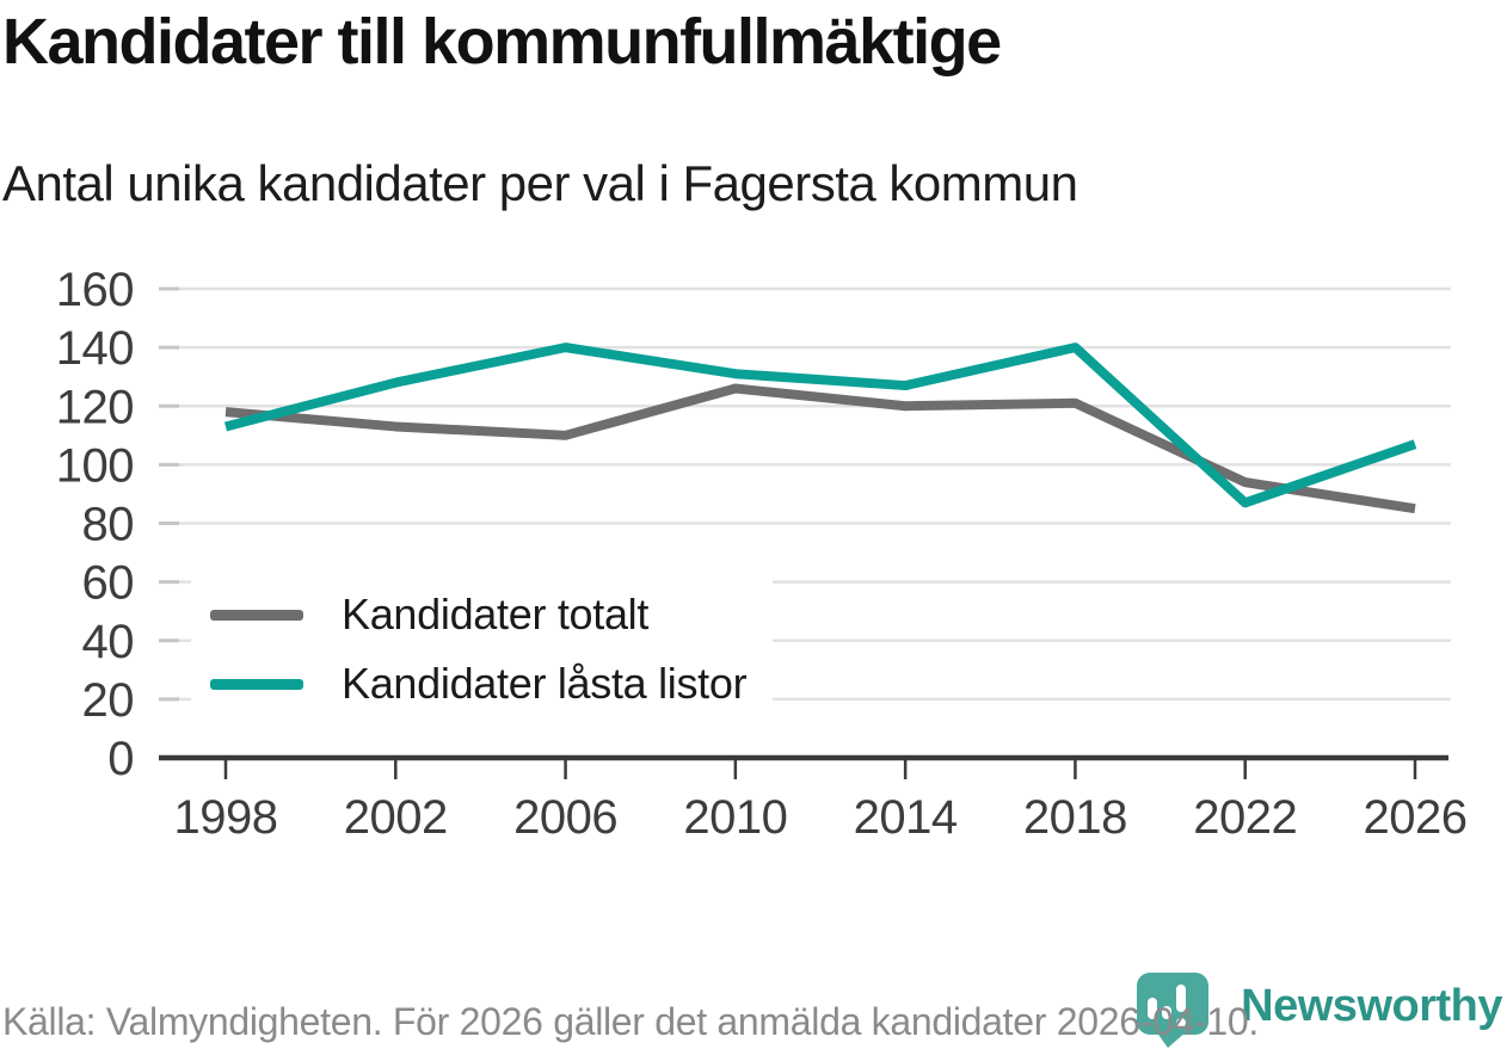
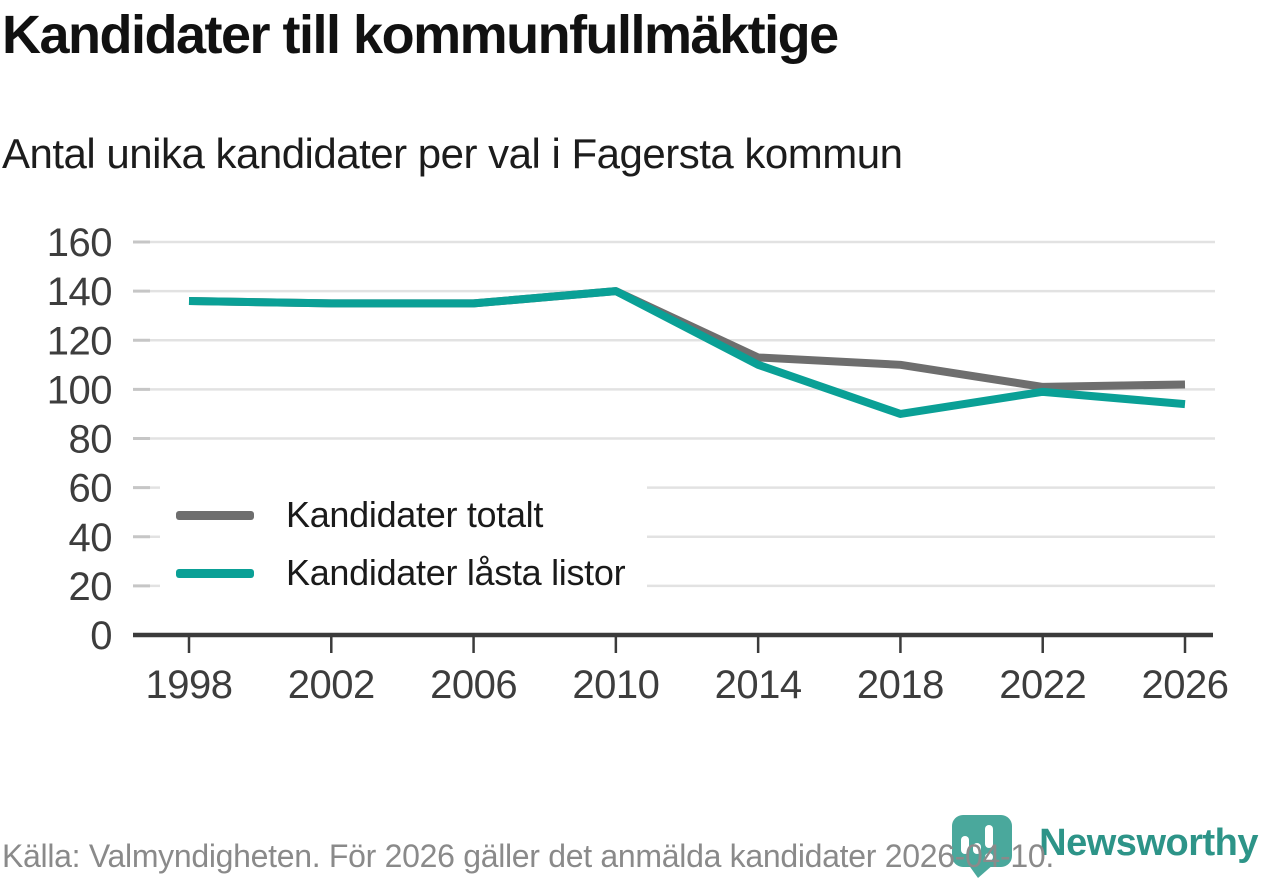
Kandidater totalt/1998: 118 -> 136
Kandidater låsta listor/1998: 113 -> 136
Kandidater totalt/2002: 113 -> 135
Kandidater låsta listor/2002: 128 -> 135
Kandidater totalt/2006: 110 -> 135
Kandidater låsta listor/2006: 140 -> 135
Kandidater totalt/2010: 126 -> 140
Kandidater låsta listor/2010: 131 -> 140
Kandidater totalt/2014: 120 -> 113
Kandidater låsta listor/2014: 127 -> 110
Kandidater totalt/2018: 121 -> 110
Kandidater låsta listor/2018: 140 -> 90
Kandidater totalt/2022: 94 -> 101
Kandidater låsta listor/2022: 87 -> 99
Kandidater totalt/2026: 85 -> 102
Kandidater låsta listor/2026: 107 -> 94
